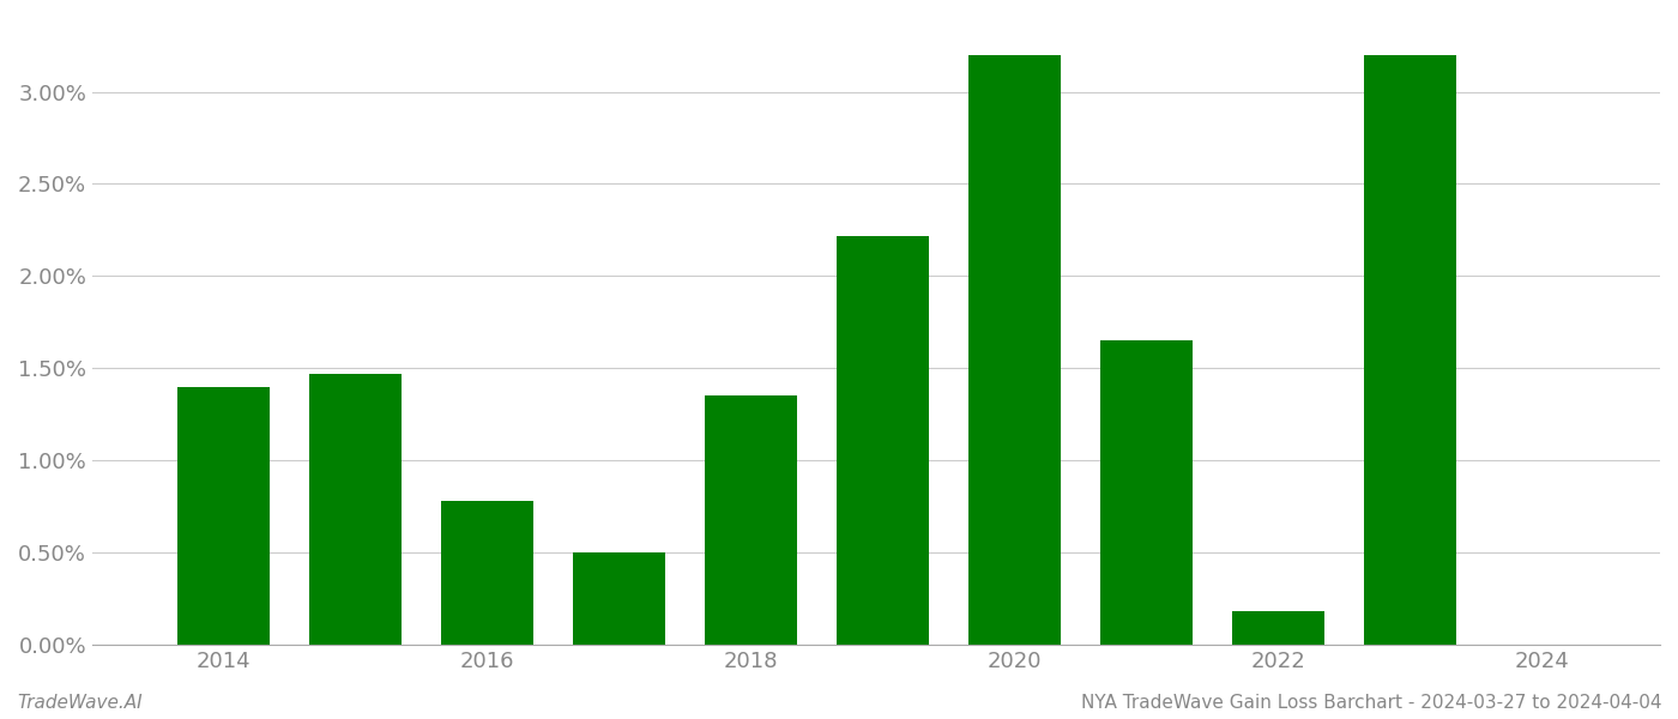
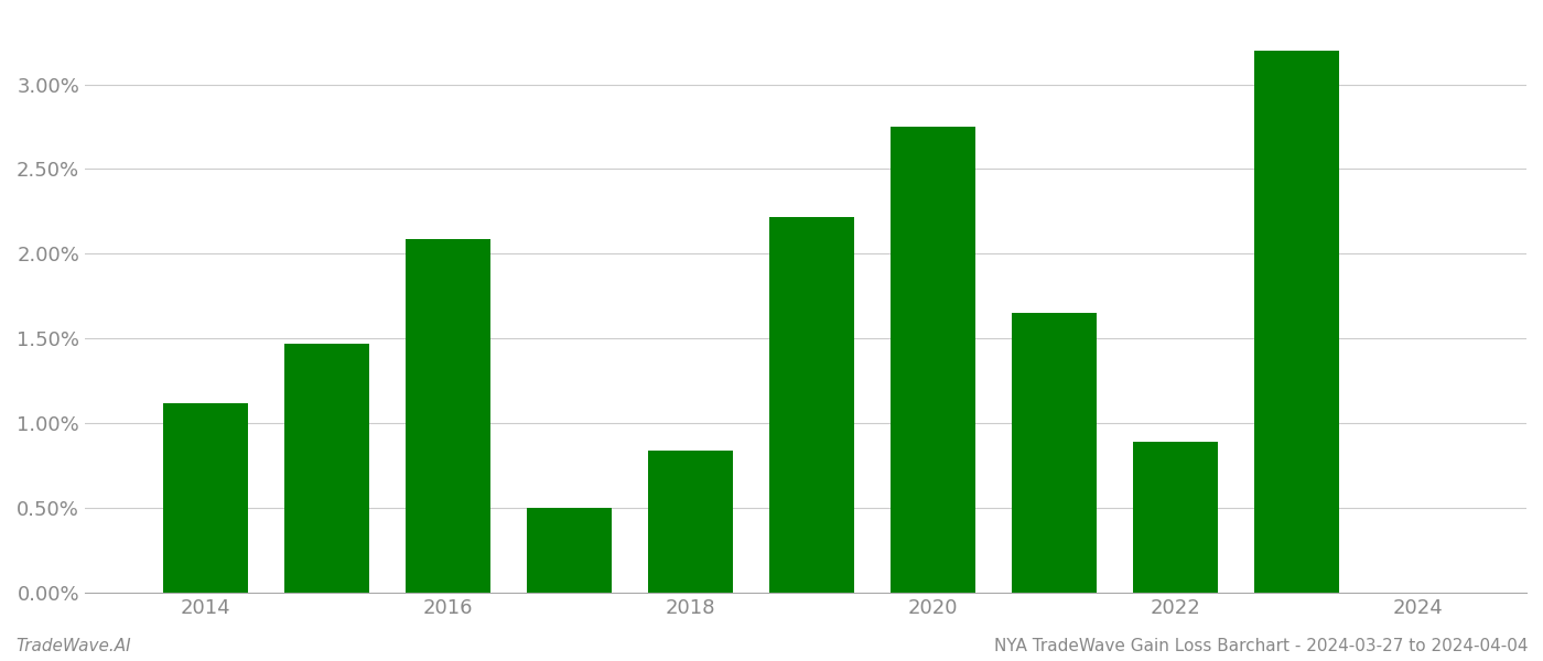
2014: 1.40% -> 1.12%
2016: 0.78% -> 2.09%
2018: 1.35% -> 0.84%
2020: 3.20% -> 2.75%
2022: 0.18% -> 0.89%
